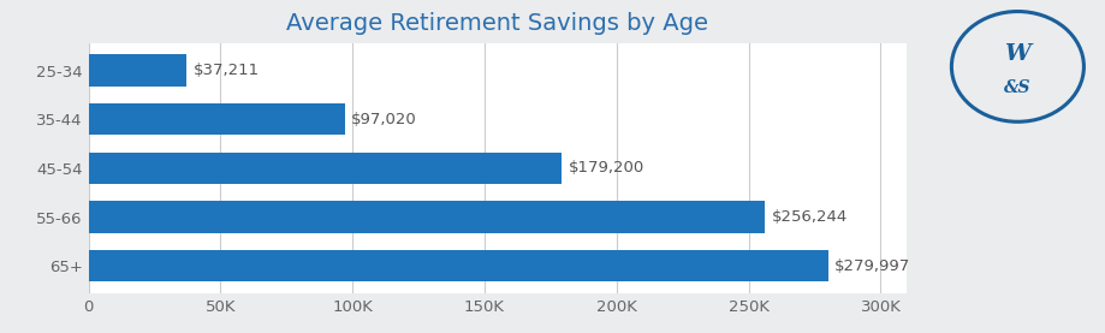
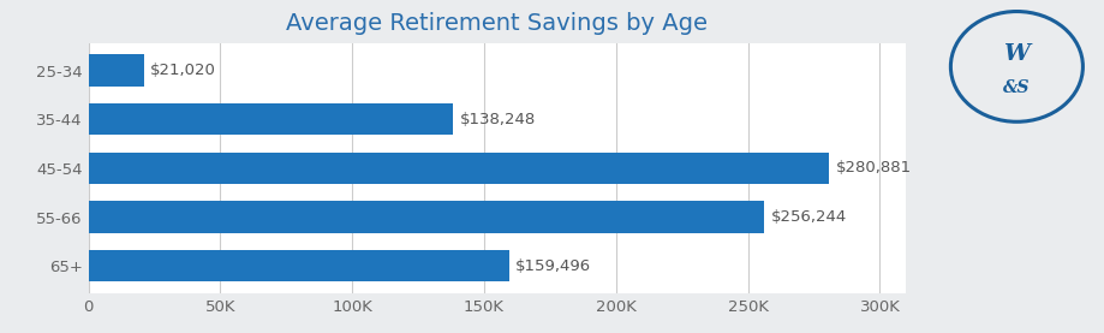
25-34: $37,211 -> $21,020
35-44: $97,020 -> $138,248
45-54: $179,200 -> $280,881
65+: $279,997 -> $159,496
